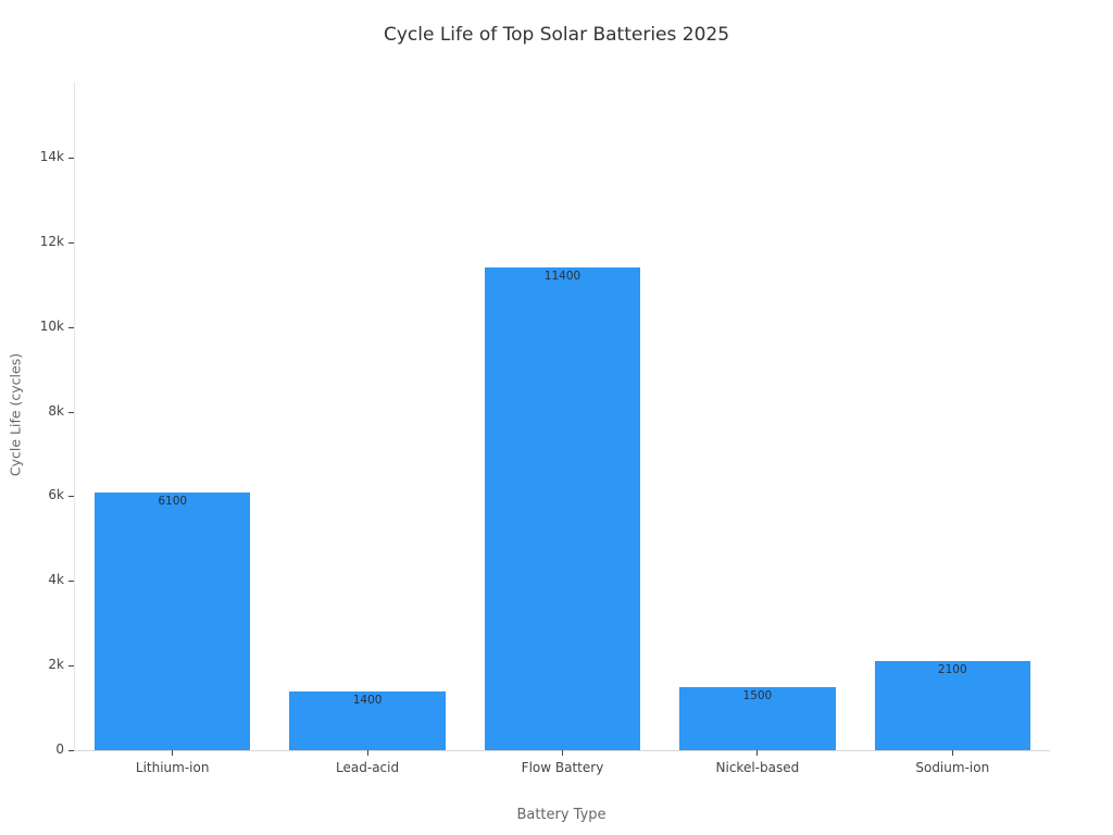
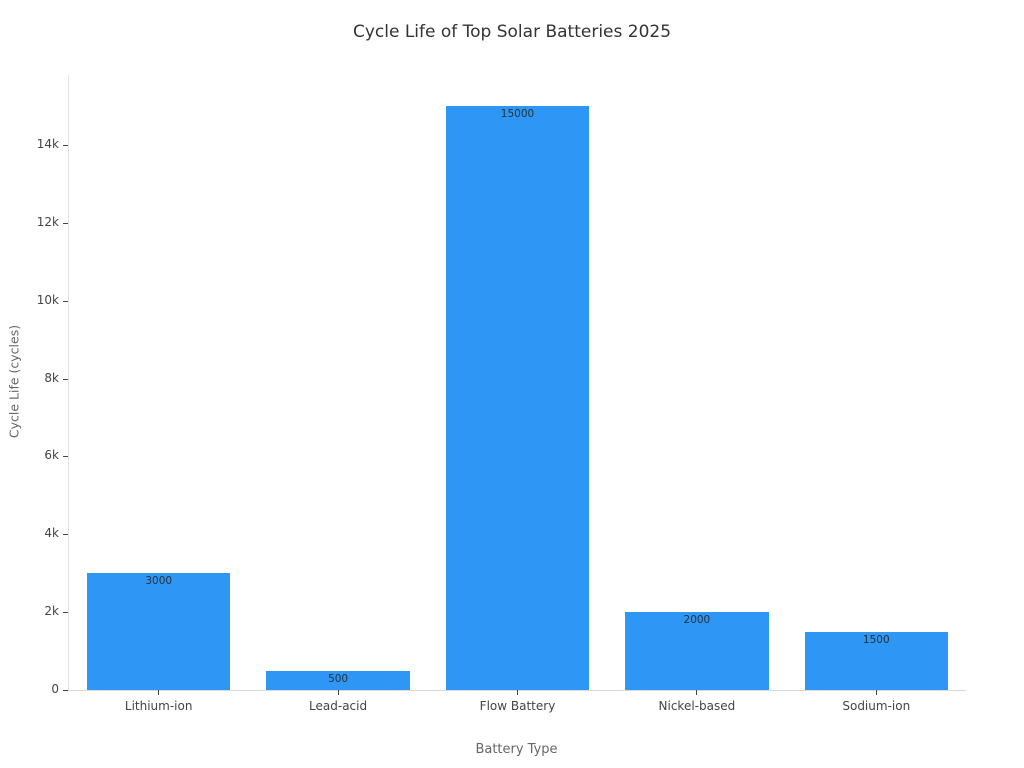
Lithium-ion: 6100 -> 3000
Lead-acid: 1400 -> 500
Flow Battery: 11400 -> 15000
Nickel-based: 1500 -> 2000
Sodium-ion: 2100 -> 1500
